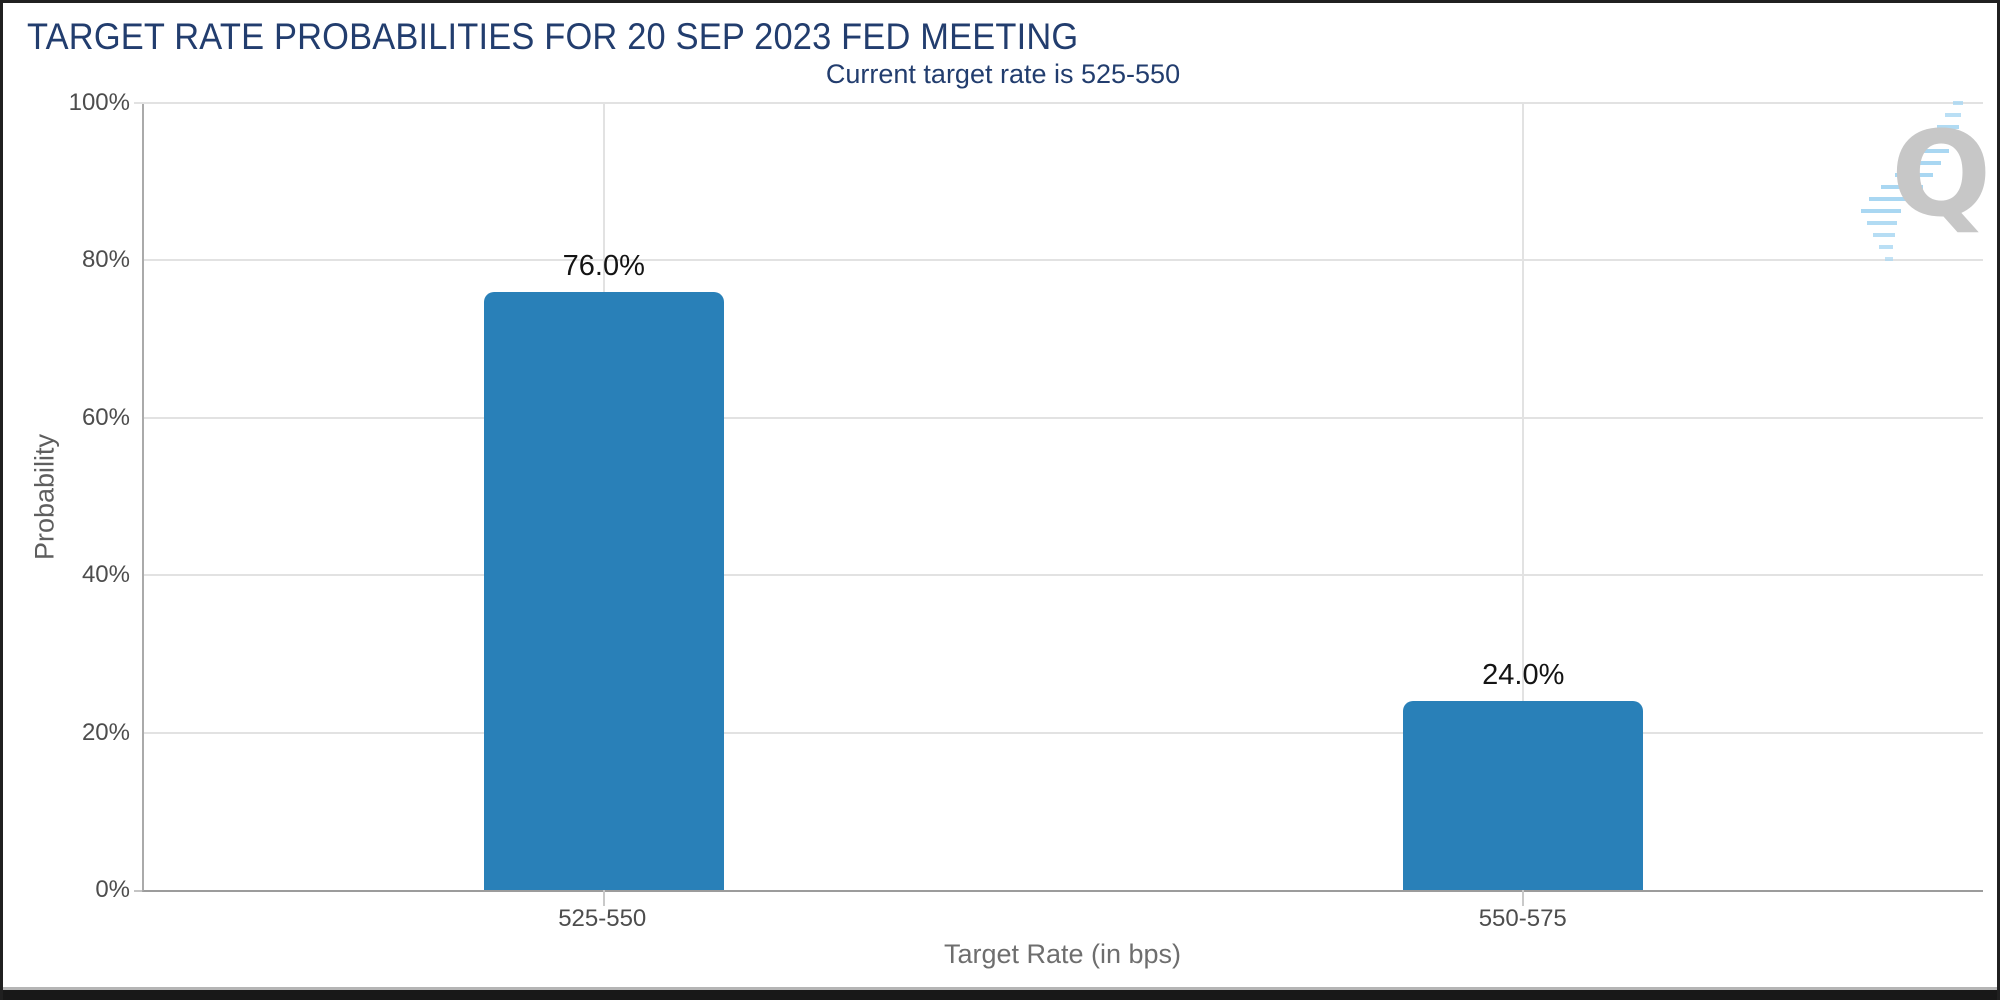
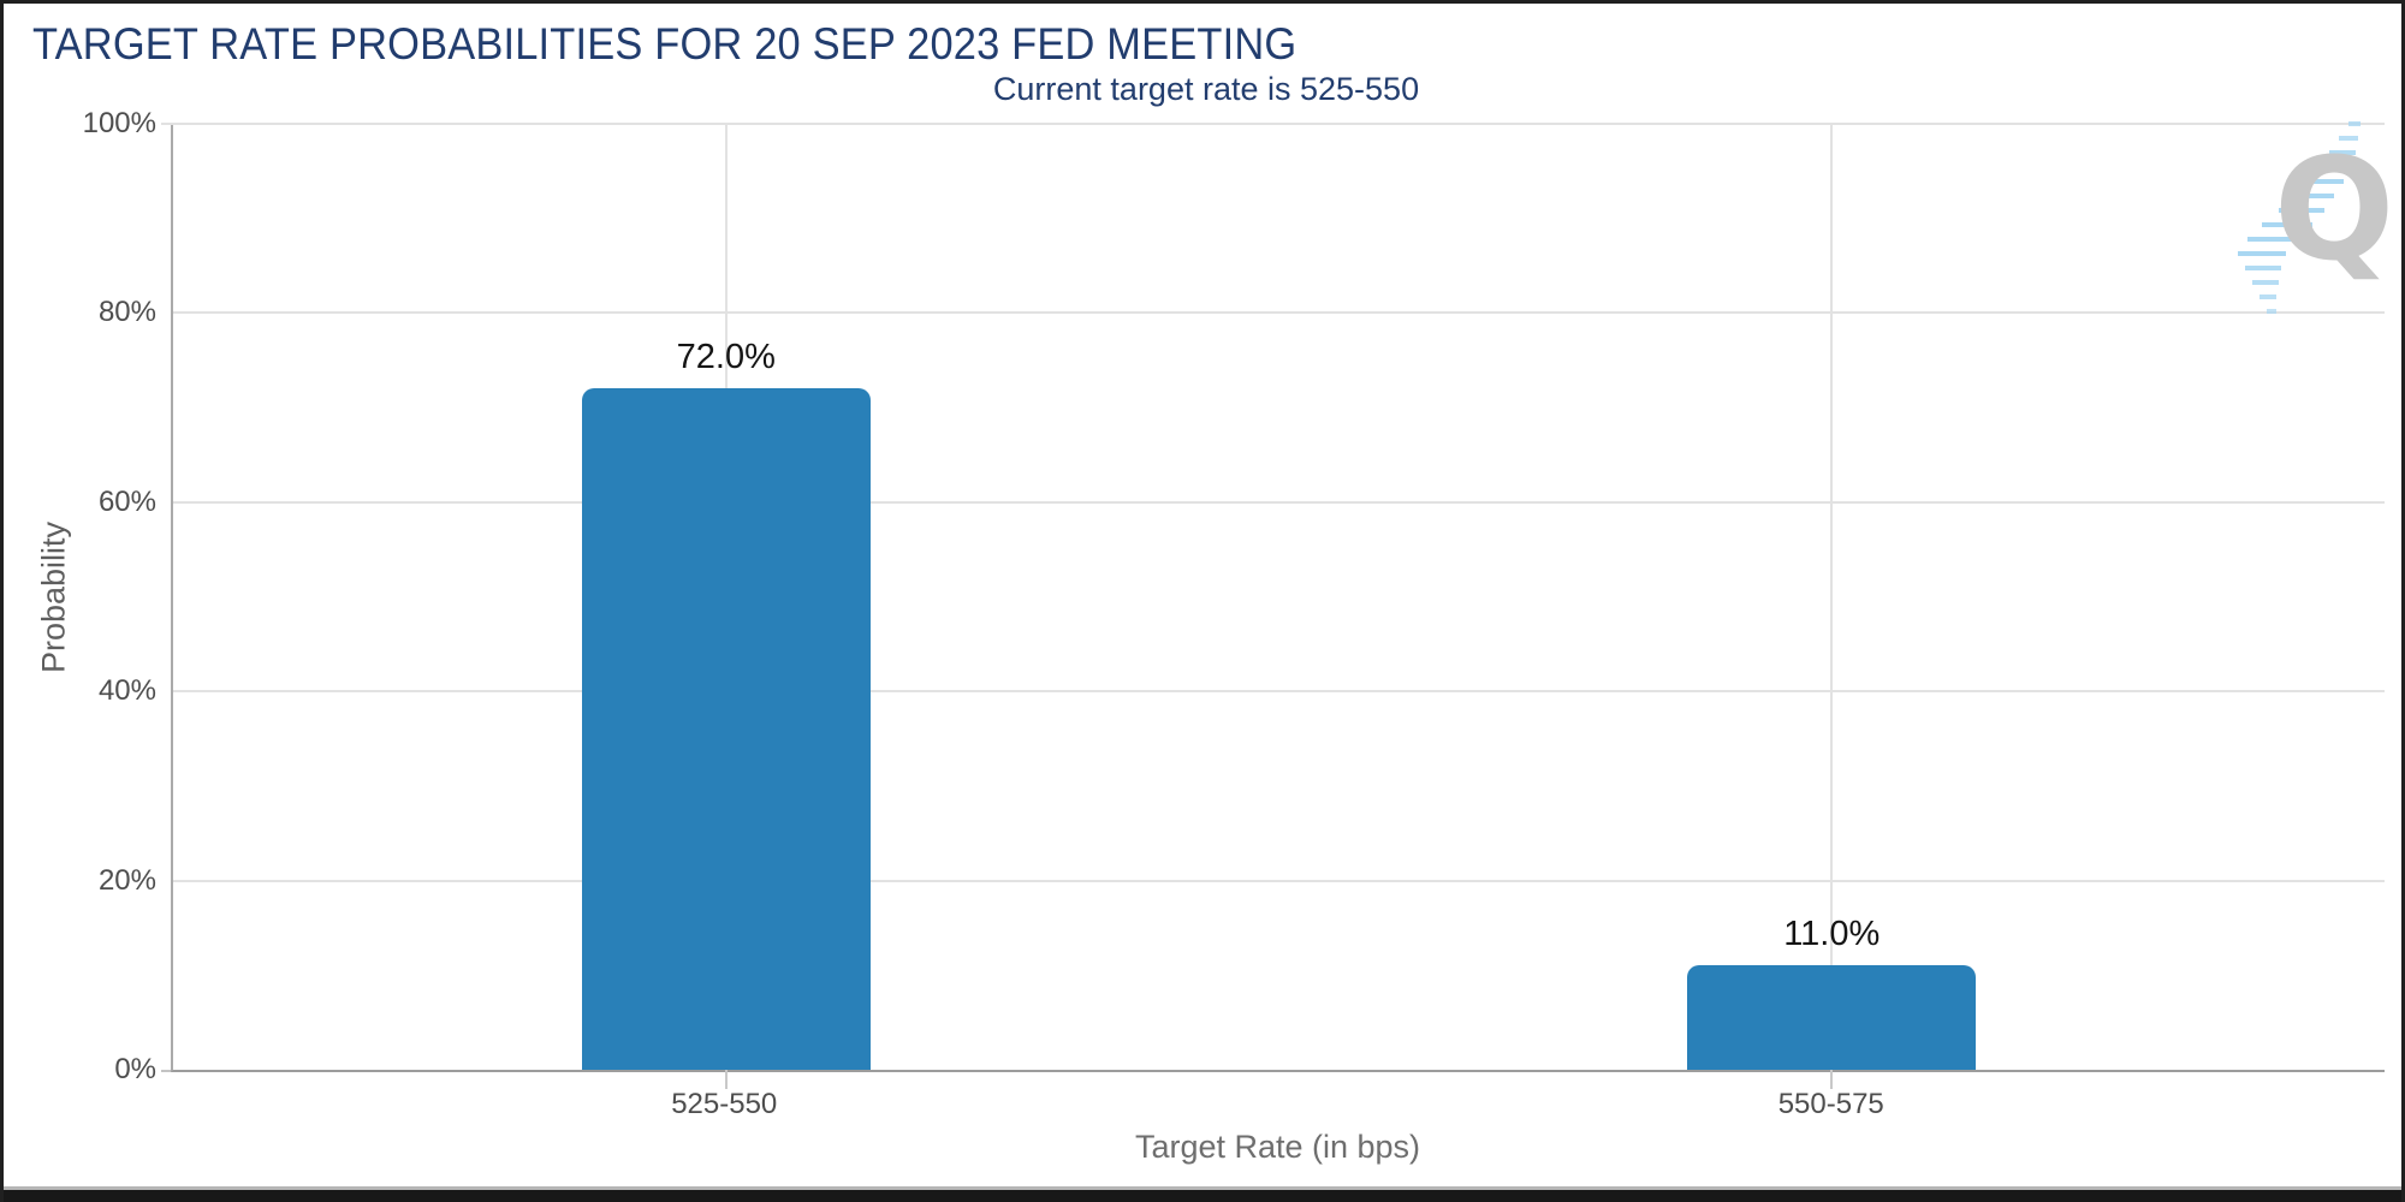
525-550: 76.0% -> 72.0%
550-575: 24.0% -> 11.0%
